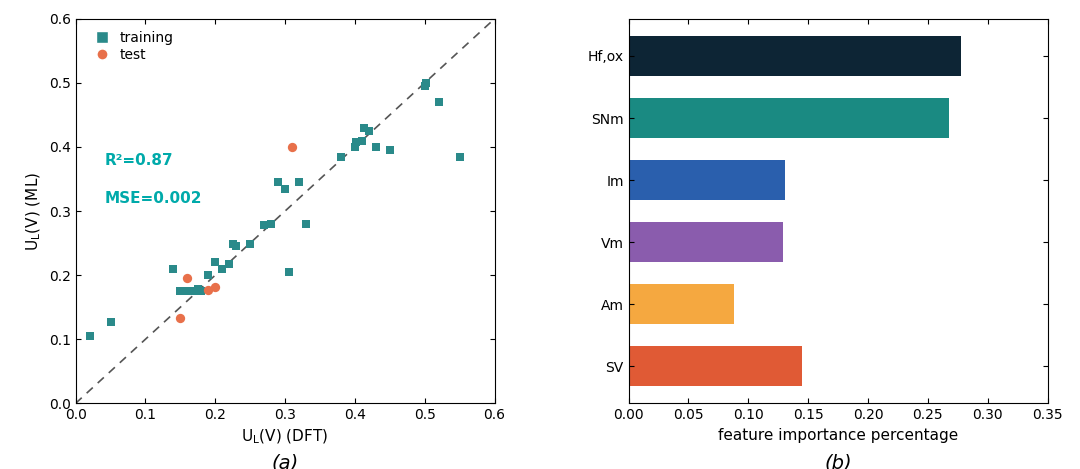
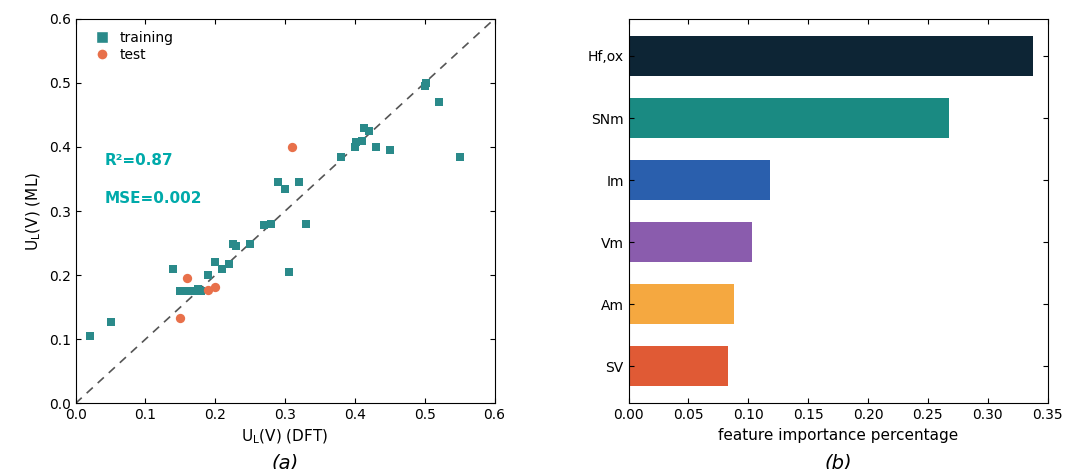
Hf,ox: 0.278 -> 0.338
Im: 0.131 -> 0.118
Vm: 0.129 -> 0.103
SV: 0.145 -> 0.083
